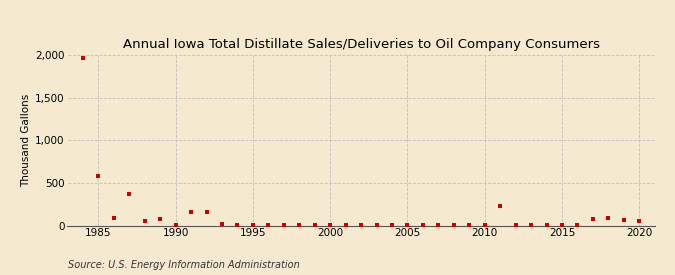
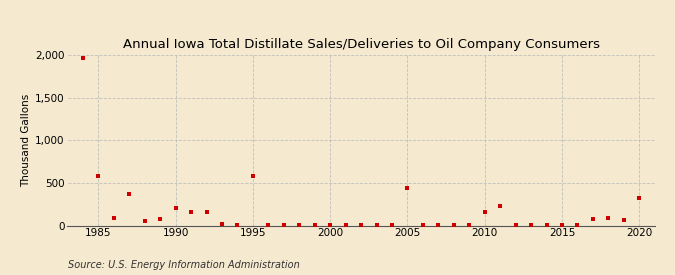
1990: 0 -> 200
1995: 10 -> 580
2005: 0 -> 440
2010: 0 -> 160
2020: 60 -> 320
